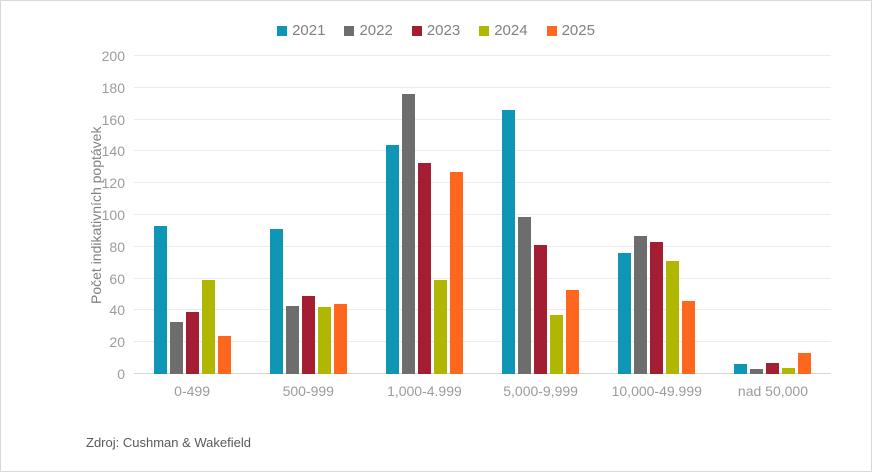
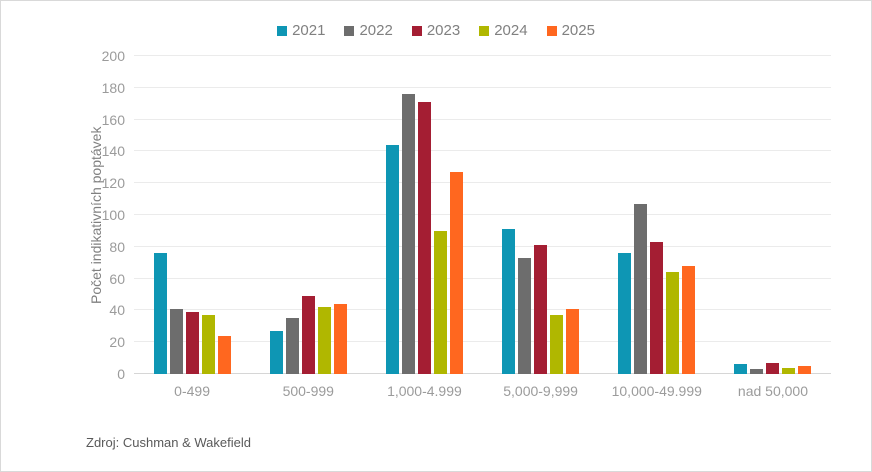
2021/0-499: 93 -> 76
2022/0-499: 33 -> 41
2024/0-499: 59 -> 37
2021/500-999: 91 -> 27
2022/500-999: 43 -> 35
2023/1,000-4.999: 133 -> 171
2024/1,000-4.999: 59 -> 90
2021/5,000-9,999: 166 -> 91
2022/5,000-9,999: 99 -> 73
2025/5,000-9,999: 53 -> 41
2022/10,000-49.999: 87 -> 107
2024/10,000-49.999: 71 -> 64
2025/10,000-49.999: 46 -> 68
2025/nad 50,000: 13 -> 5
